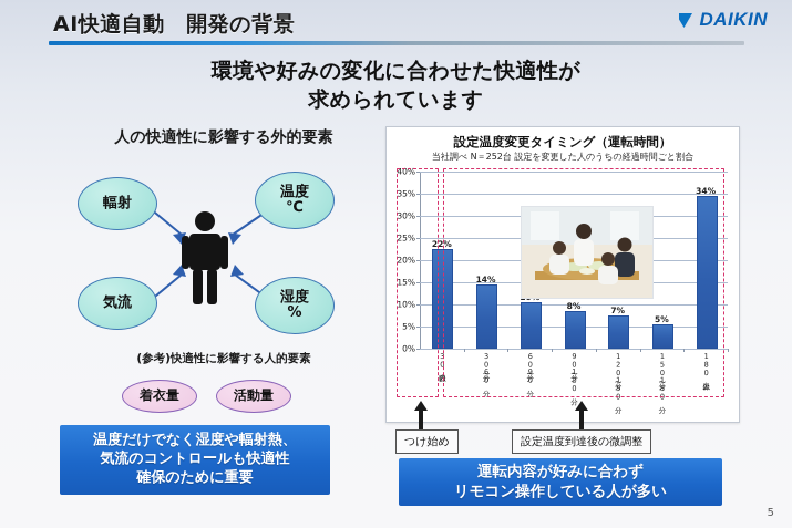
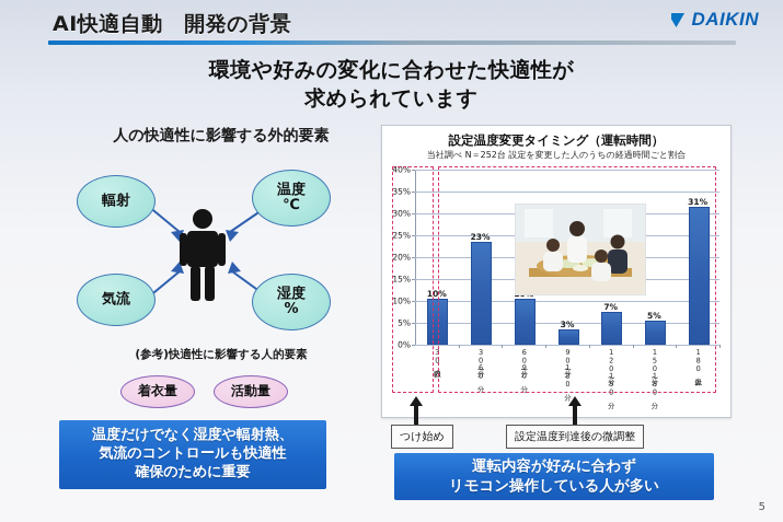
30分以内: 22% -> 10%
30分〜60分: 14% -> 23%
90分〜120分: 8% -> 3%
180分以上: 34% -> 31%
